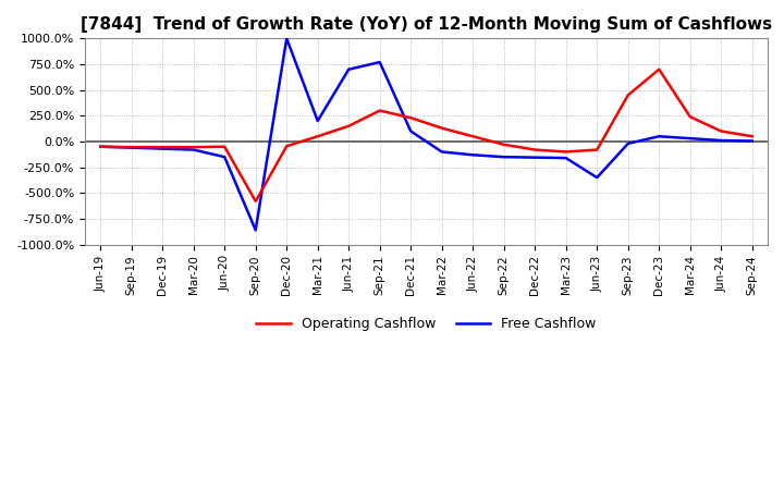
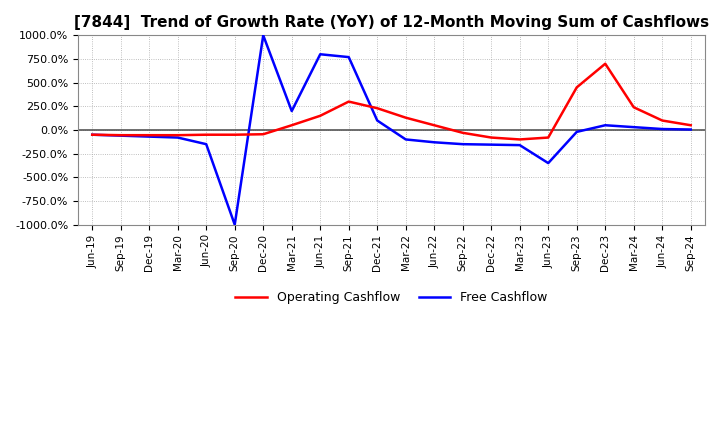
Operating Cashflow/Sep-20: -580% -> -50%
Free Cashflow/Sep-20: -860% -> -1000%
Free Cashflow/Jun-21: 700% -> 800%
